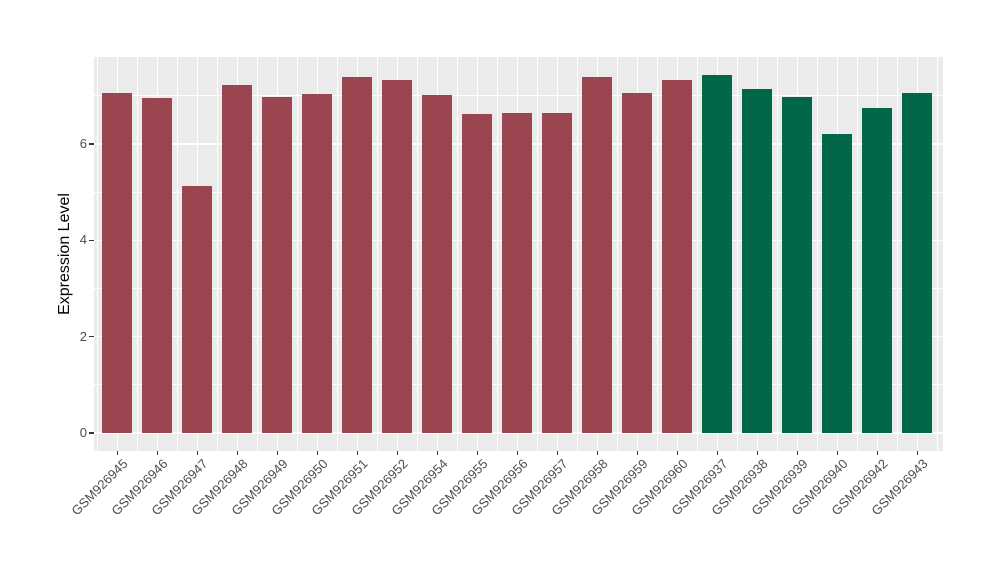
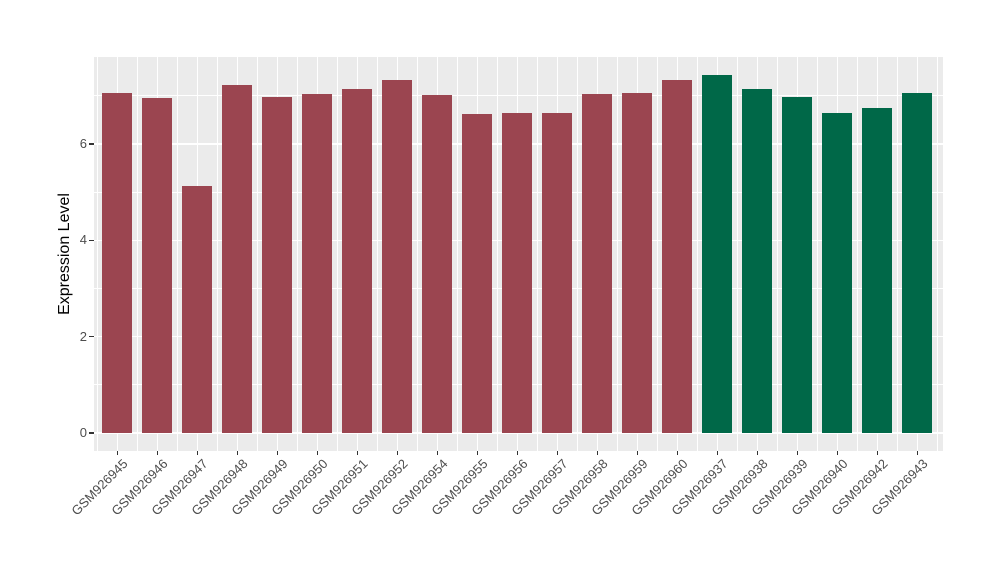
GSM926951: 7.4 -> 7.2
GSM926958: 7.4 -> 7.0
GSM926940: 6.2 -> 6.7
